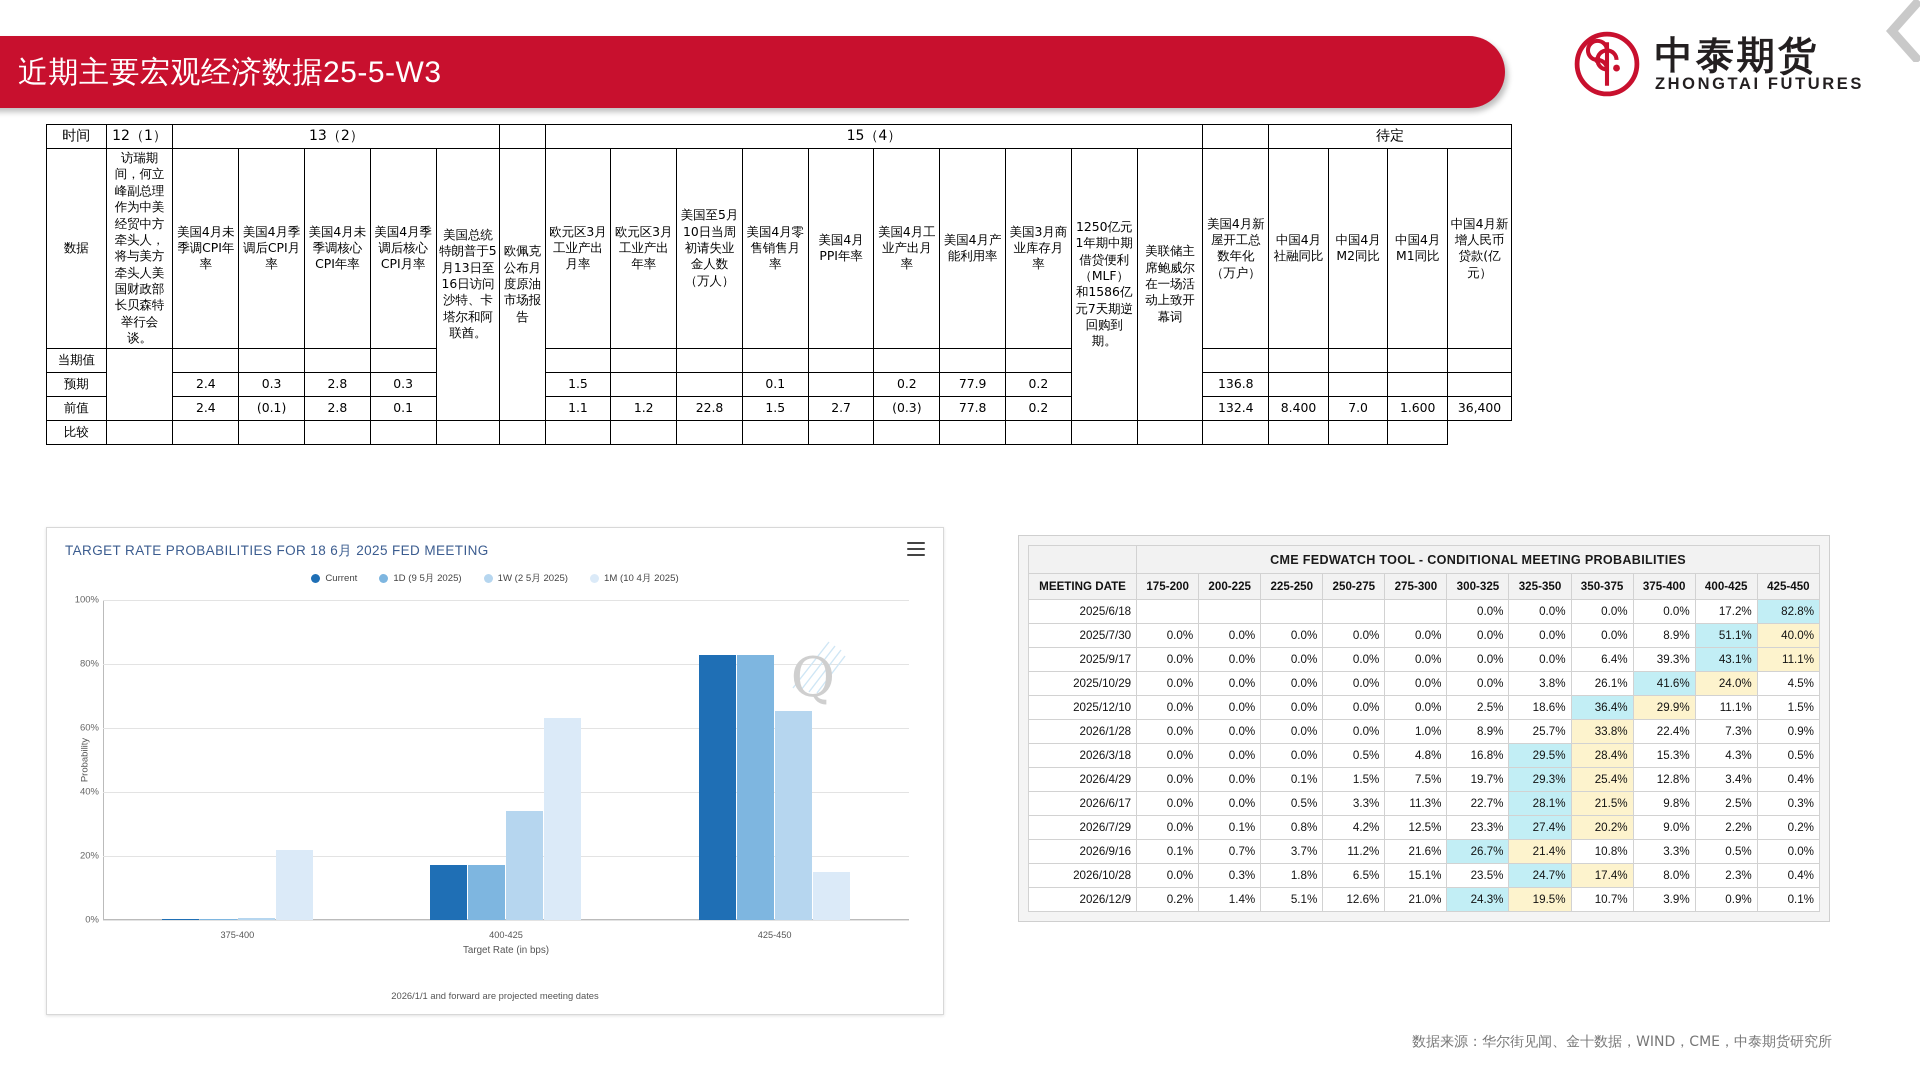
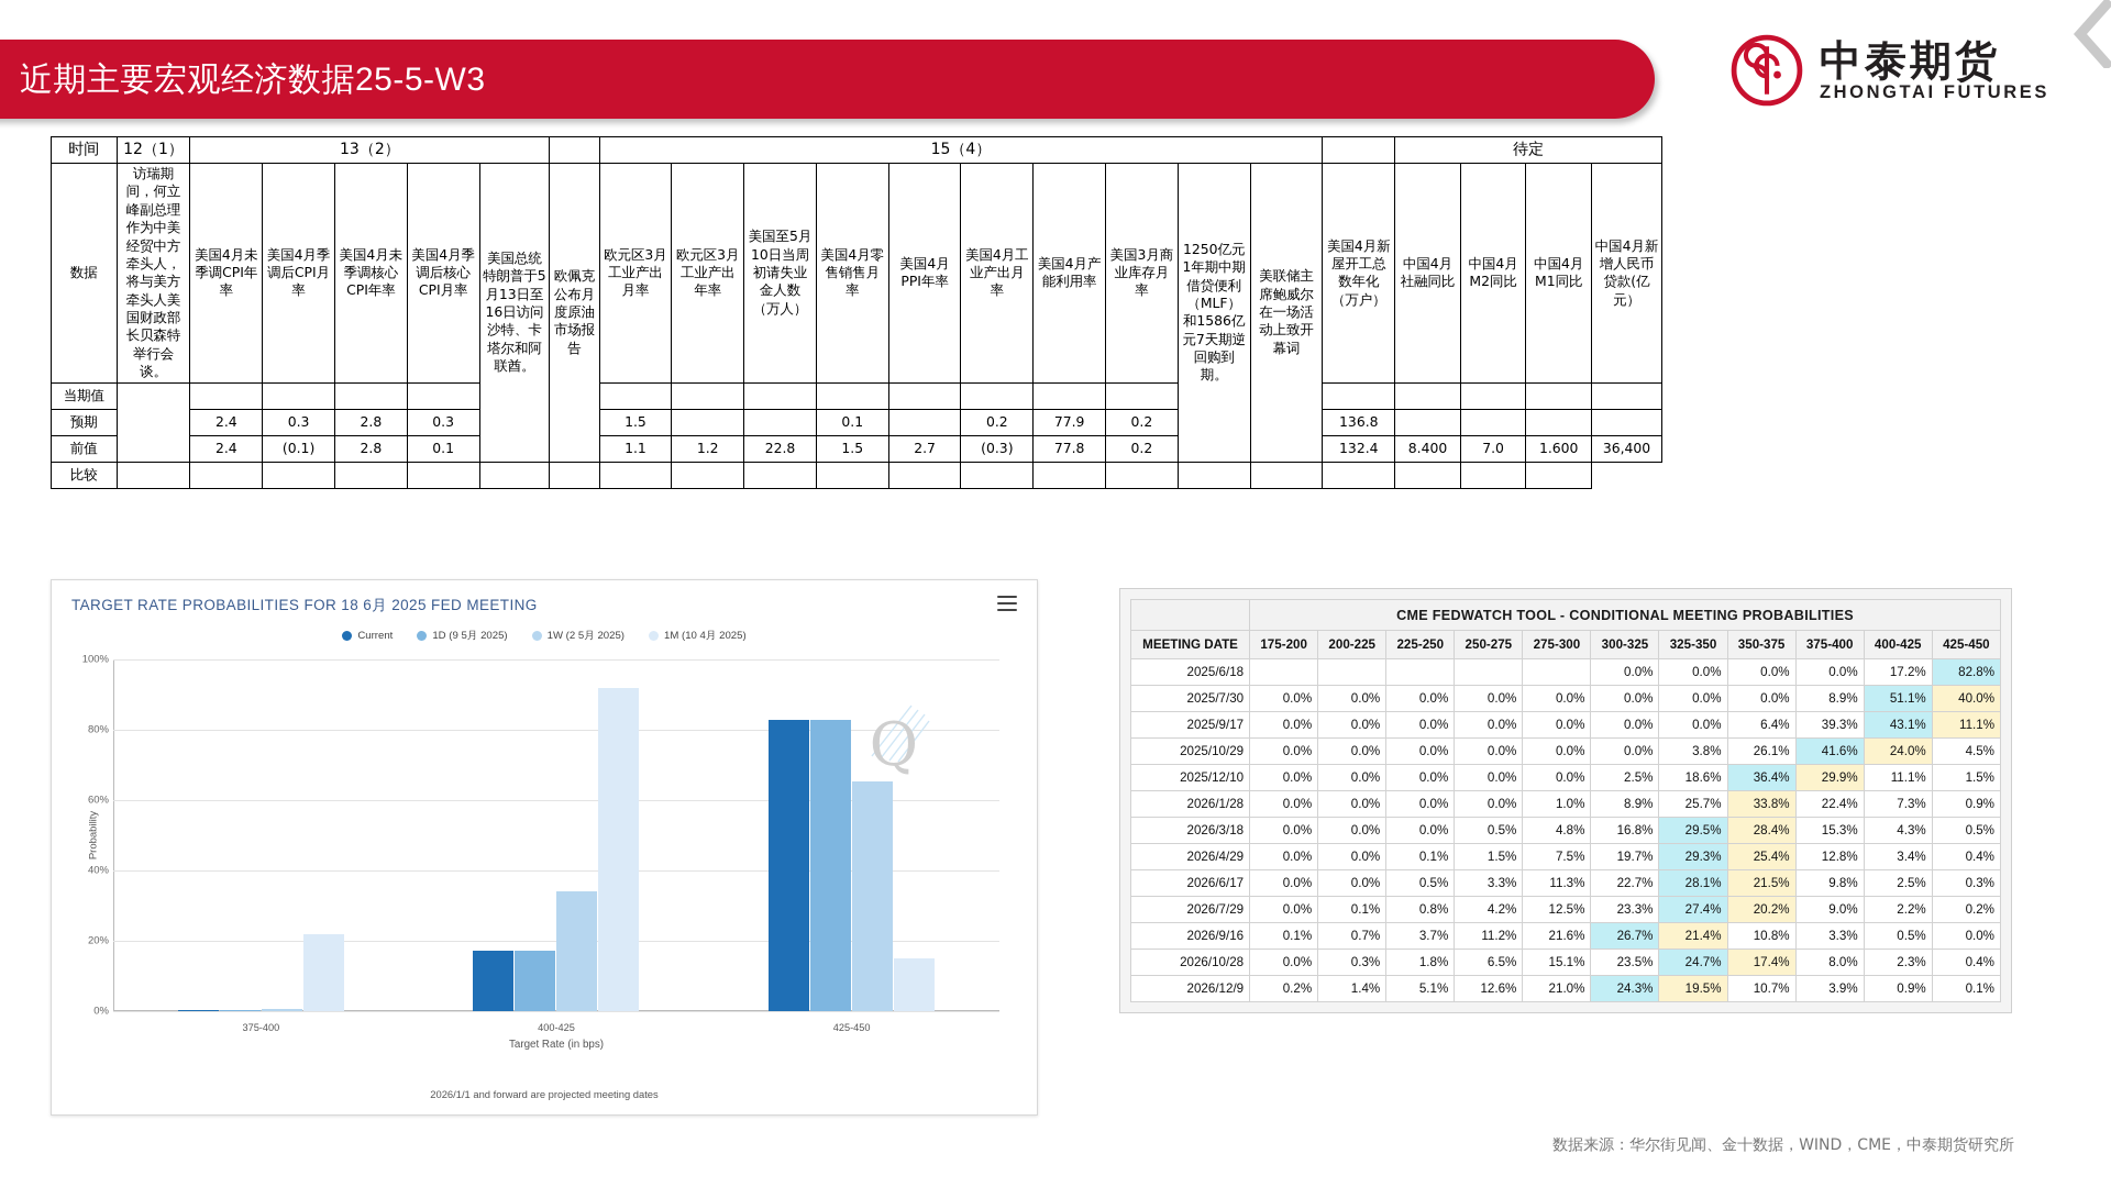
1M (10 4月 2025)/400-425: 63% -> 92%
